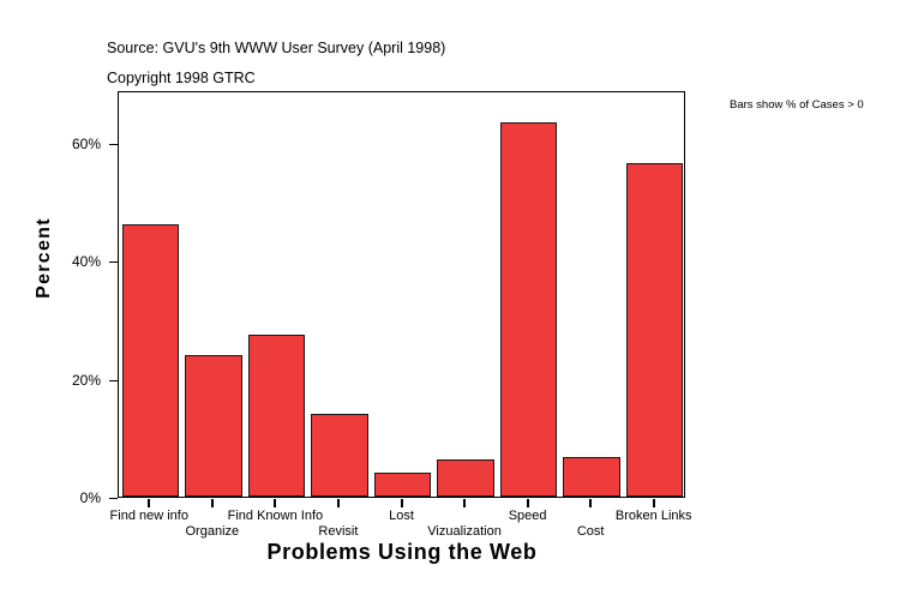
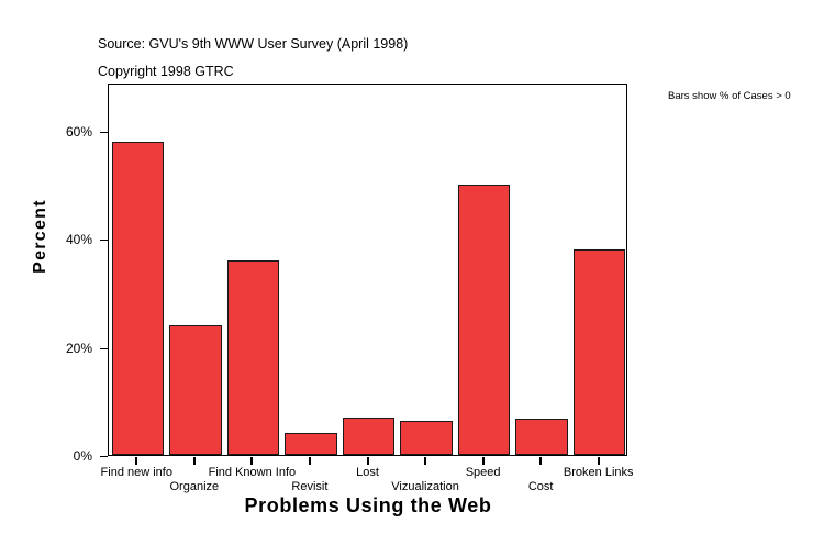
Find new info: 46% -> 58%
Find Known Info: 28% -> 36%
Revisit: 14% -> 4%
Lost: 4% -> 7%
Speed: 64% -> 50%
Broken Links: 56% -> 38%
